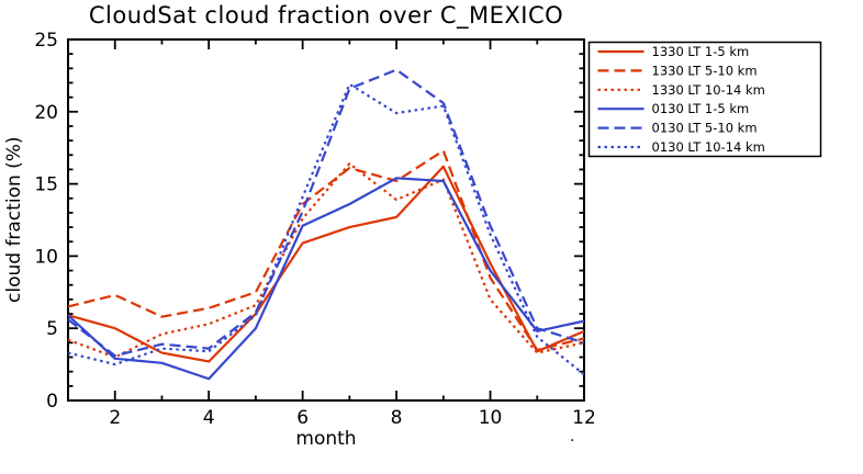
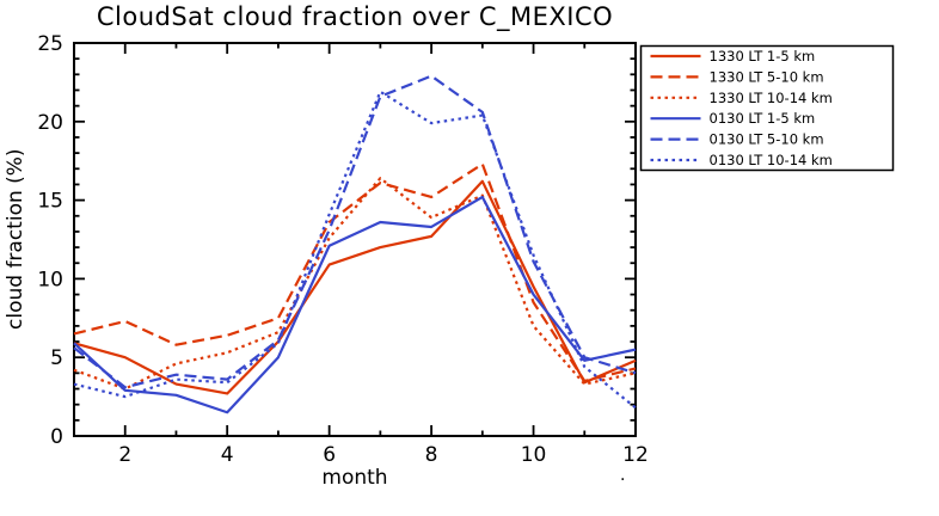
0130 LT 1-5 km/8: 15.4 -> 13.3
0130 LT 5-10 km/10: 12.1 -> 11.1
